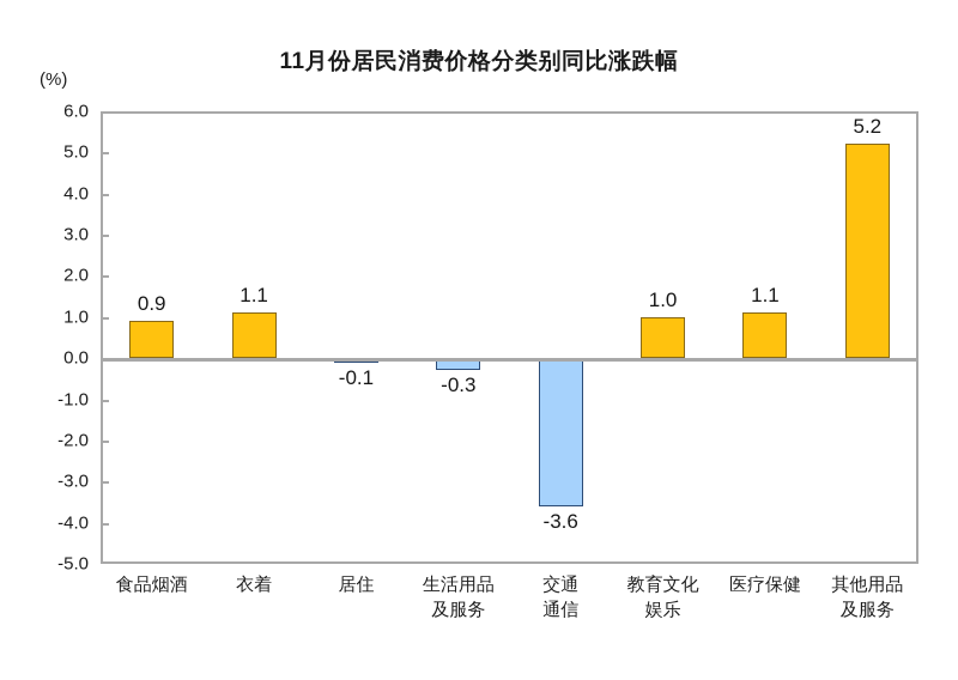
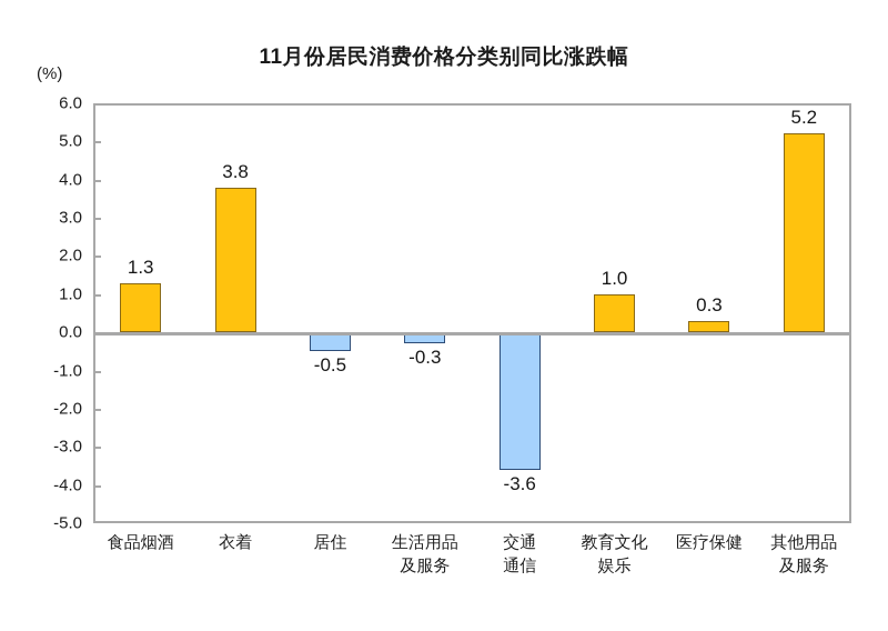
食品烟酒: 0.9 -> 1.3
衣着: 1.1 -> 3.8
居住: -0.1 -> -0.5
医疗保健: 1.1 -> 0.3
